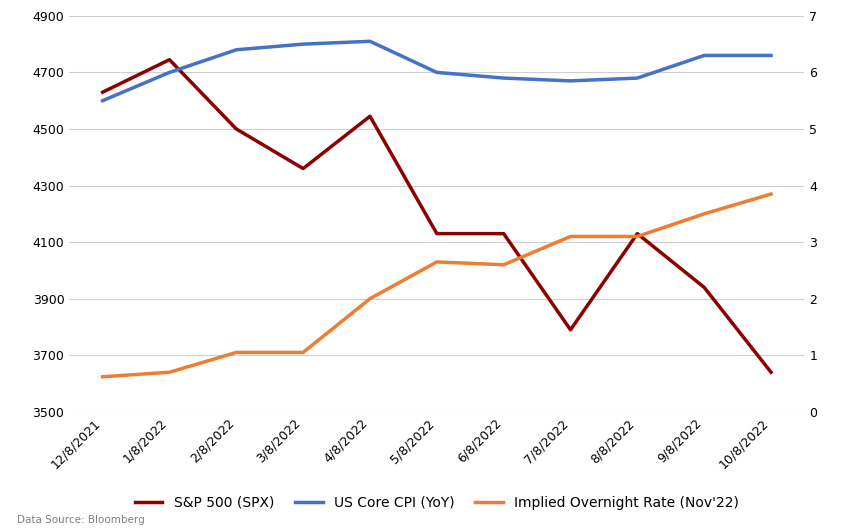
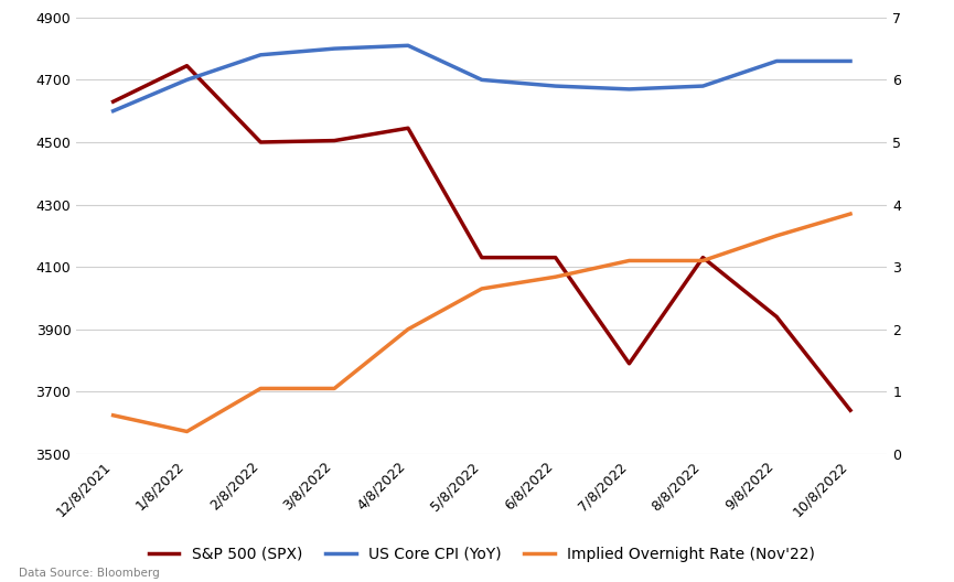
Implied Overnight Rate (Nov'22)/1/8/2022: 0.70 -> 0.36
S&P 500 (SPX)/3/8/2022: 4360 -> 4505
Implied Overnight Rate (Nov'22)/6/8/2022: 2.60 -> 2.84
